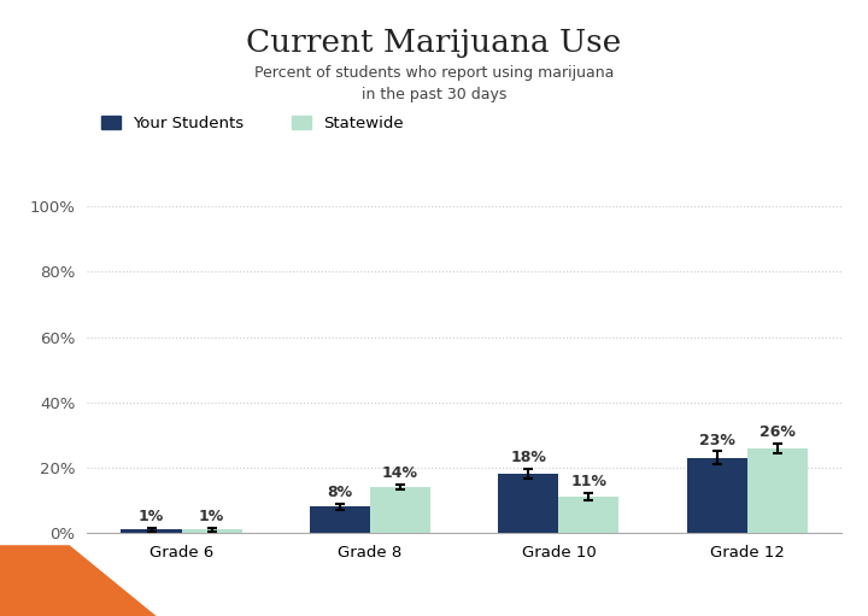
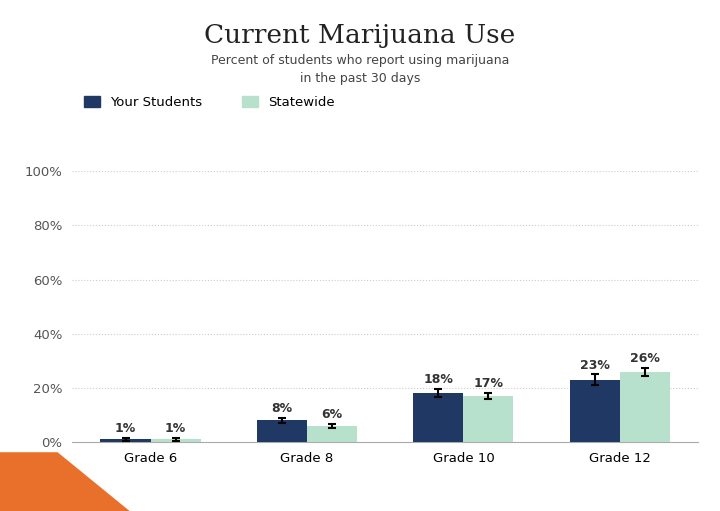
Statewide/Grade 8: 14% -> 6%
Statewide/Grade 10: 11% -> 17%
